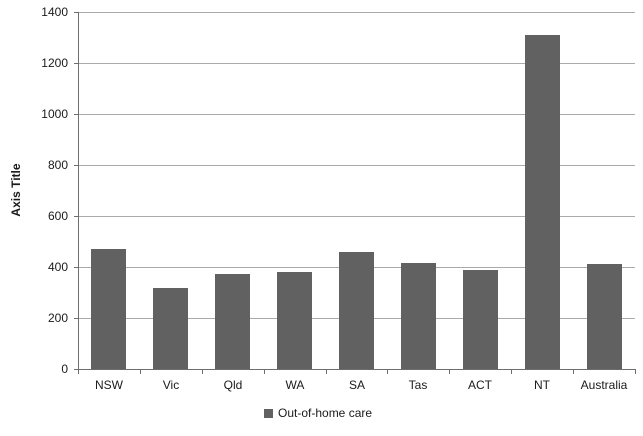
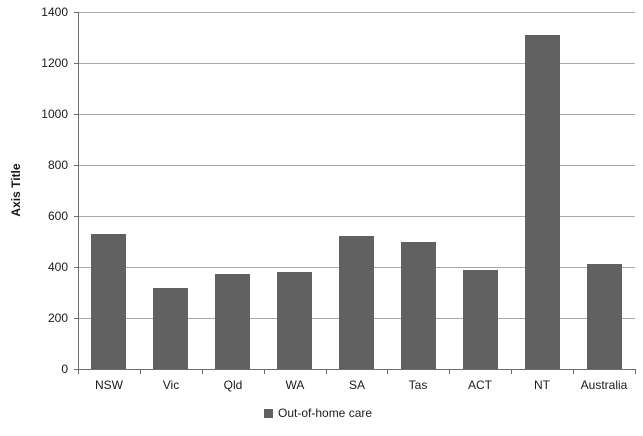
NSW: 470 -> 530
SA: 460 -> 520
Tas: 410 -> 500
